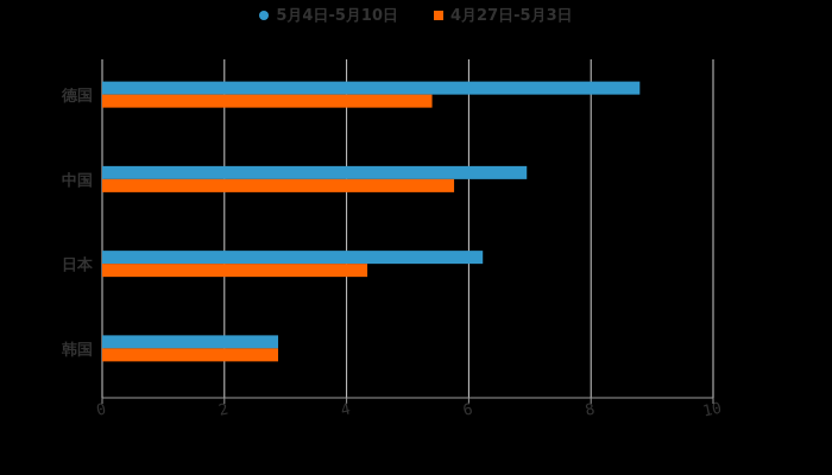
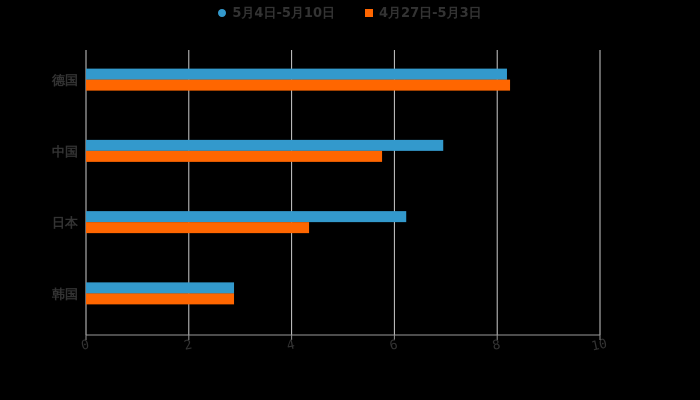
5月4日-5月10日/德国: 8.8 -> 8.2
4月27日-5月3日/德国: 5.4 -> 8.2
